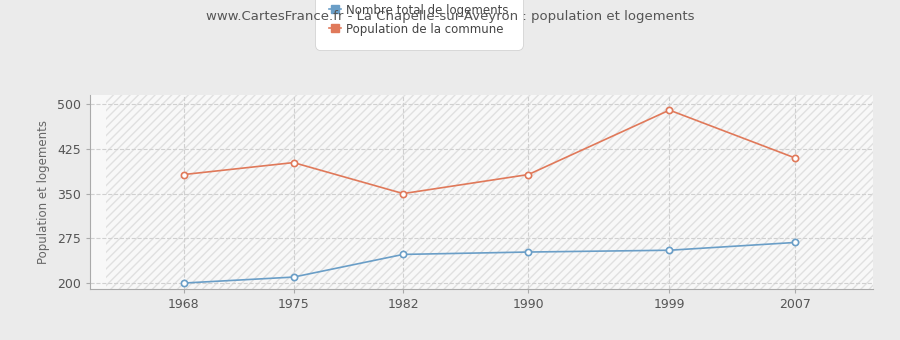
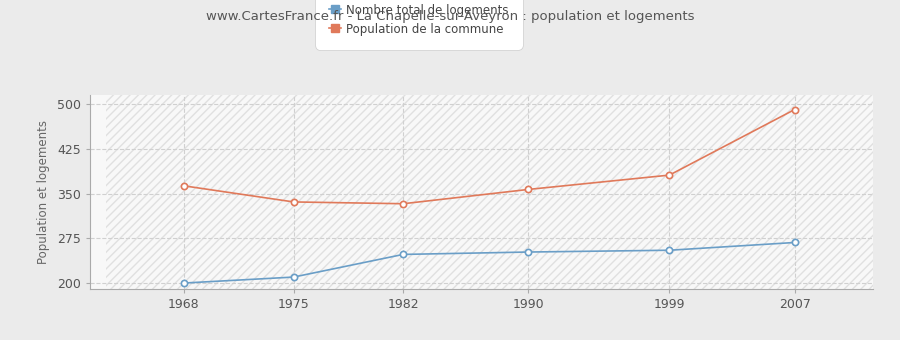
Population de la commune/1968: 382 -> 363
Population de la commune/1975: 402 -> 336
Population de la commune/1982: 350 -> 333
Population de la commune/1990: 382 -> 357
Population de la commune/1999: 490 -> 381
Population de la commune/2007: 410 -> 491
